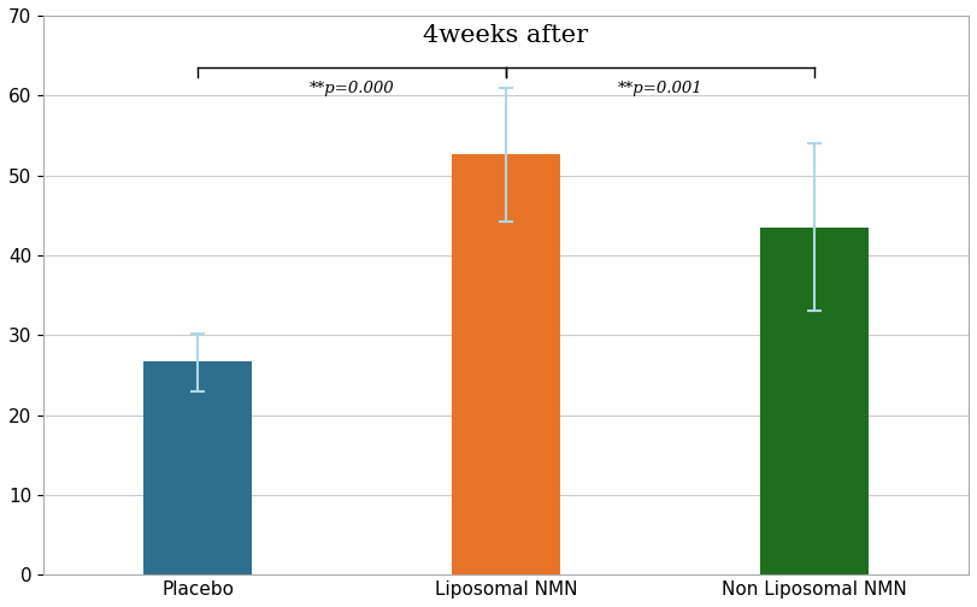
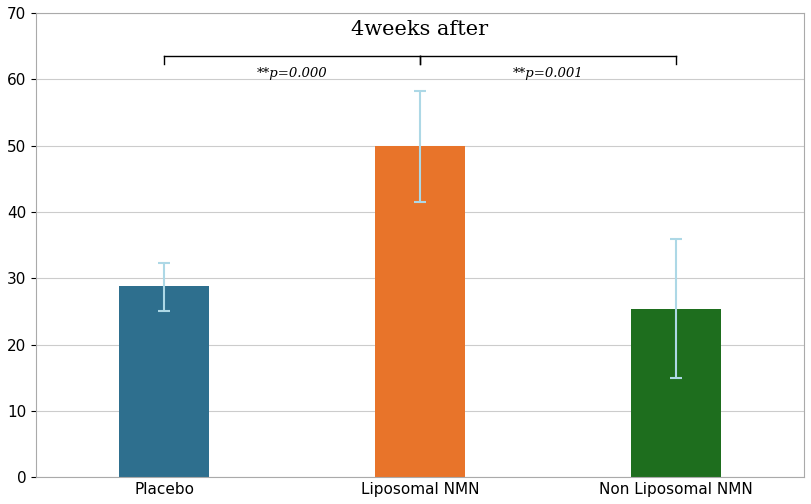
Placebo: 26.7 -> 28.8
Liposomal NMN: 52.7 -> 50.0
Non Liposomal NMN: 43.5 -> 25.4
